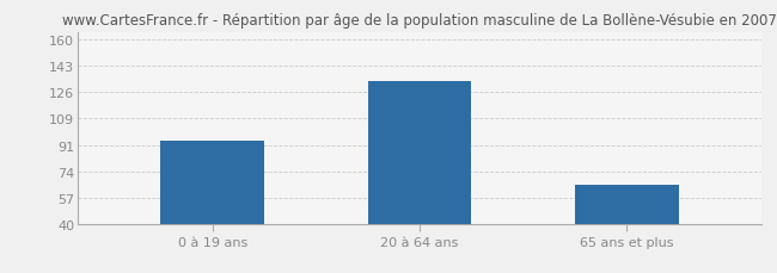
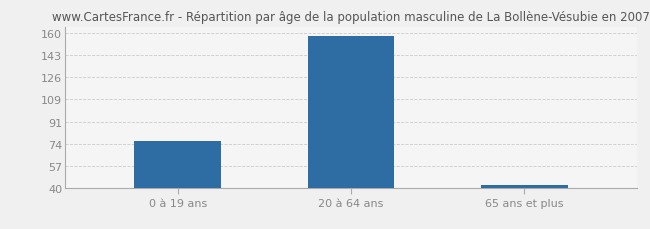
0 à 19 ans: 94 -> 76
20 à 64 ans: 133 -> 158
65 ans et plus: 65 -> 42
